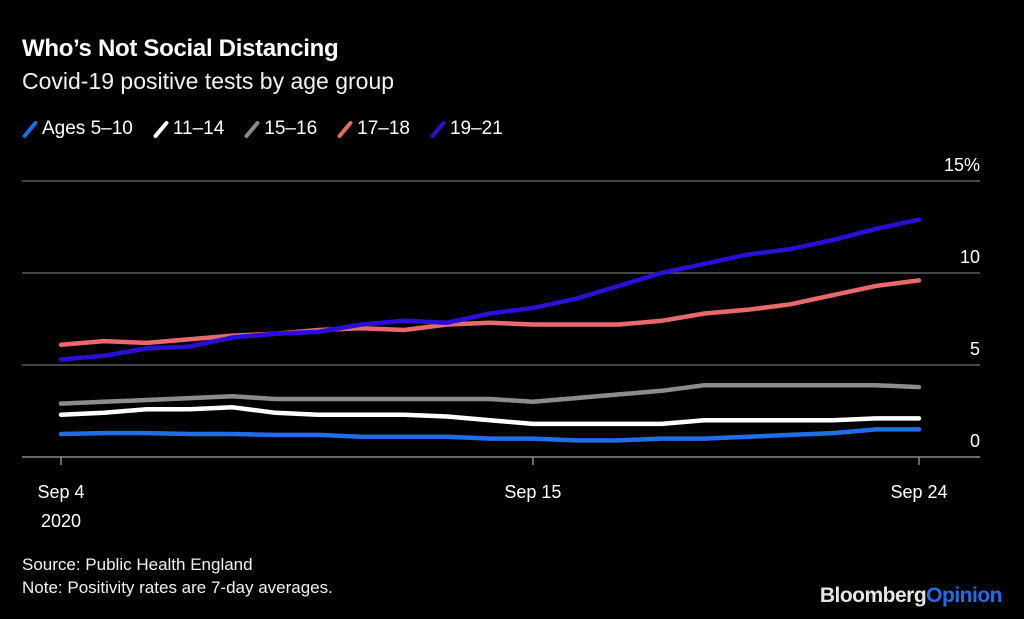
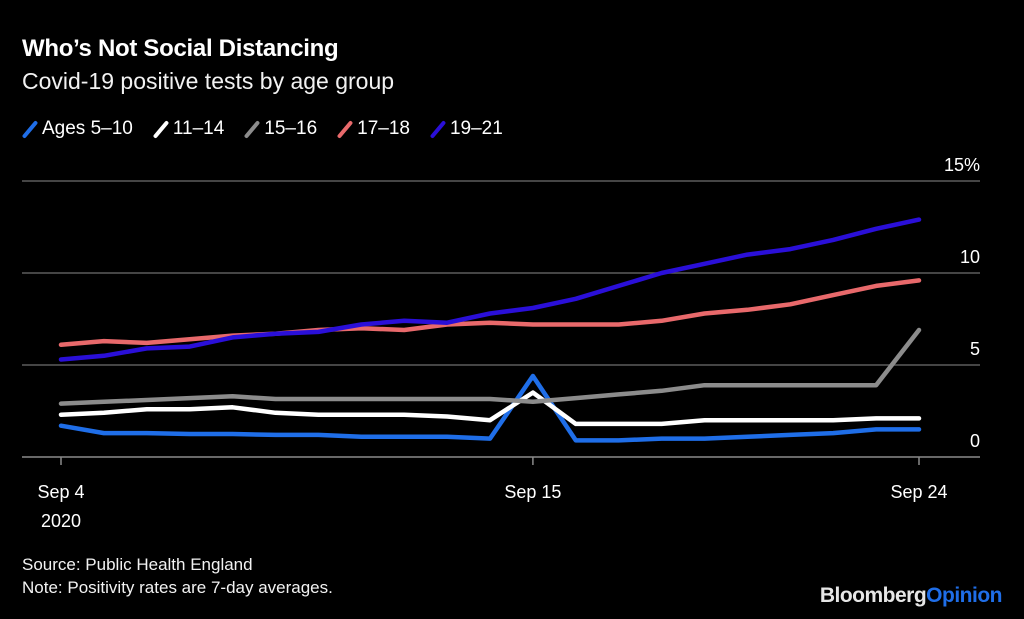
Ages 5–10/Sep 4: 1.2% -> 1.7%
Ages 5–10/Sep 15: 1.0% -> 4.4%
11–14/Sep 15: 1.8% -> 3.5%
15–16/Sep 24: 3.8% -> 6.9%
